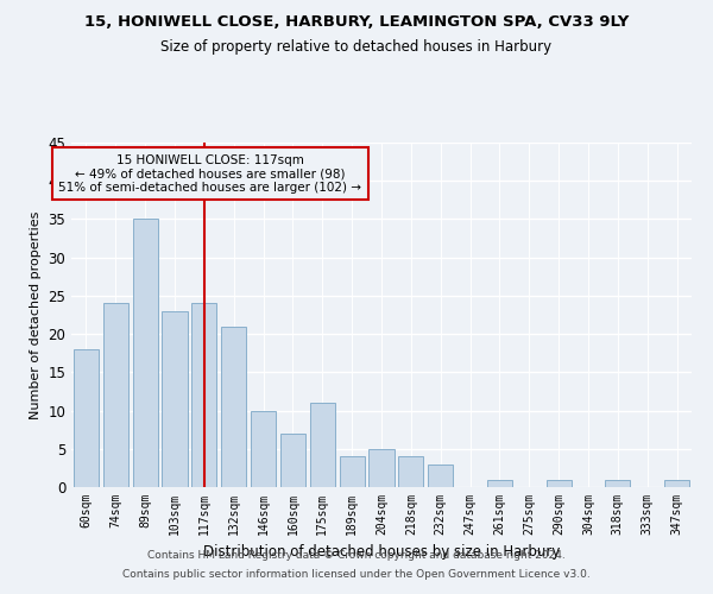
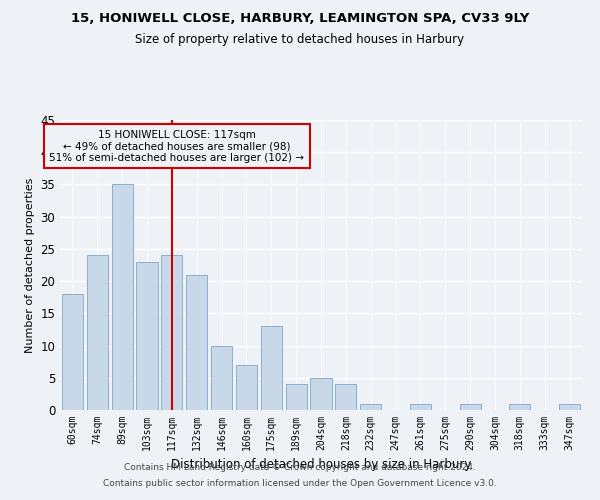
175sqm: 11 -> 13
232sqm: 3 -> 1
